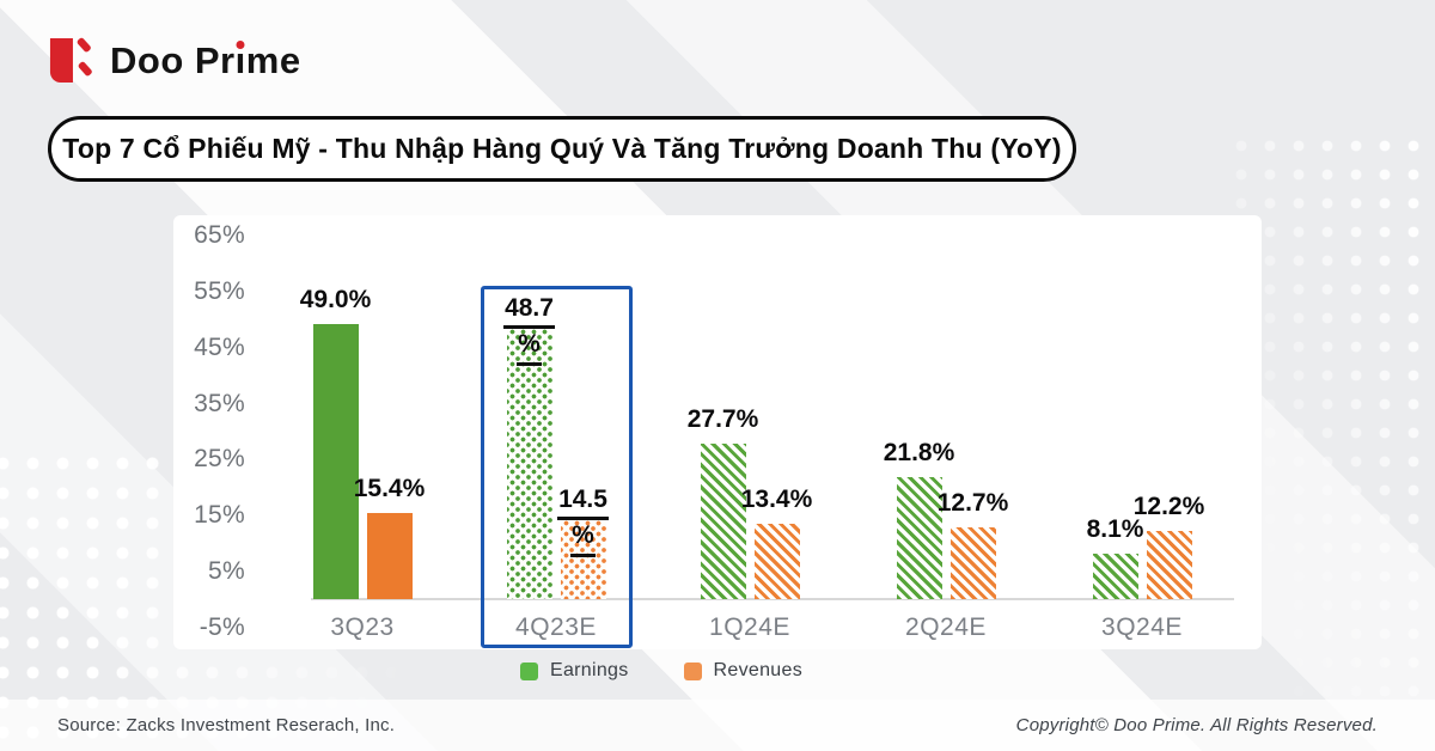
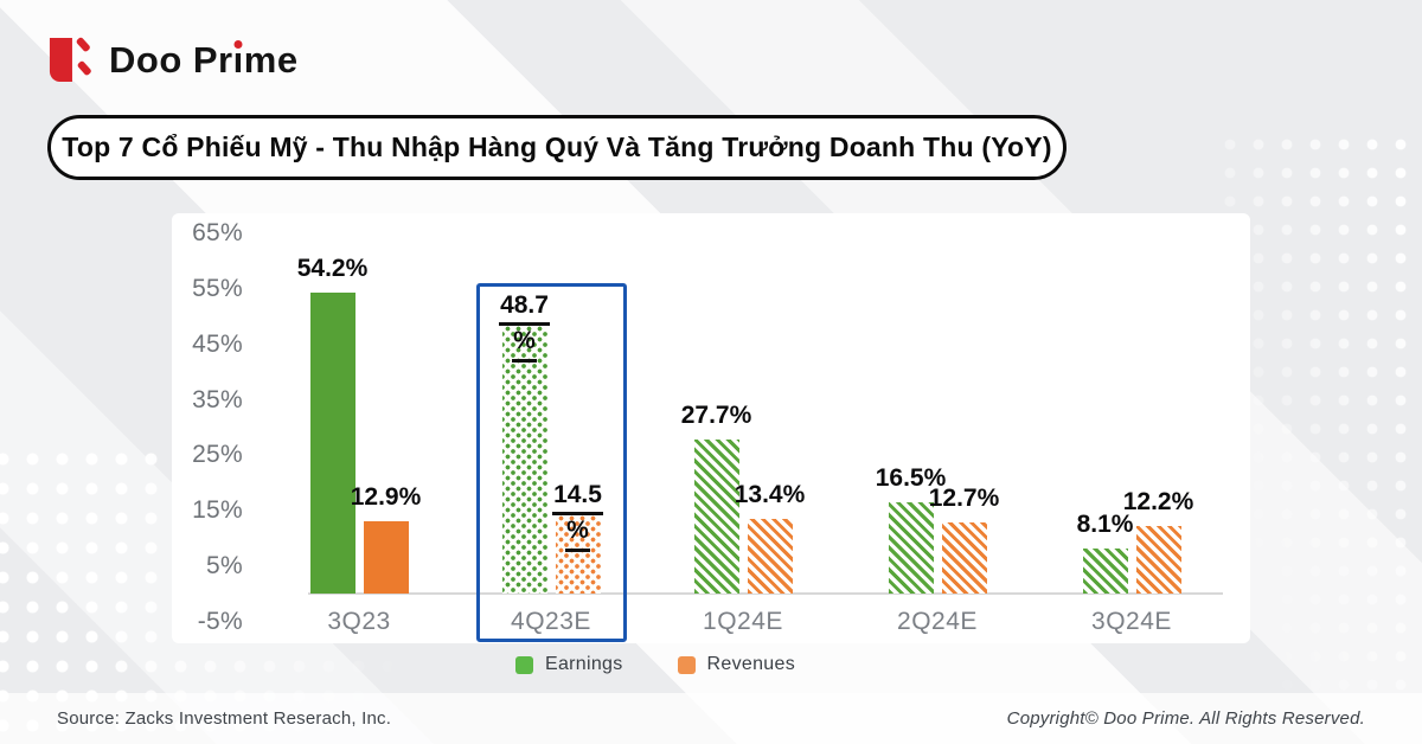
Earnings/3Q23: 49.0% -> 54.2%
Revenues/3Q23: 15.4% -> 12.9%
Earnings/2Q24E: 21.8% -> 16.5%
